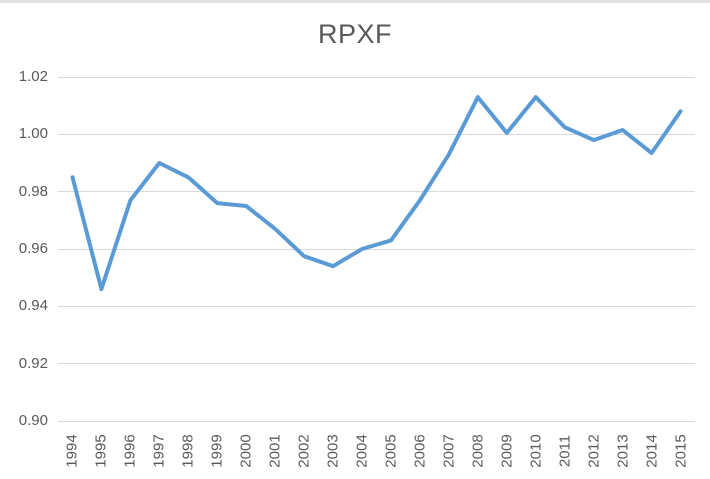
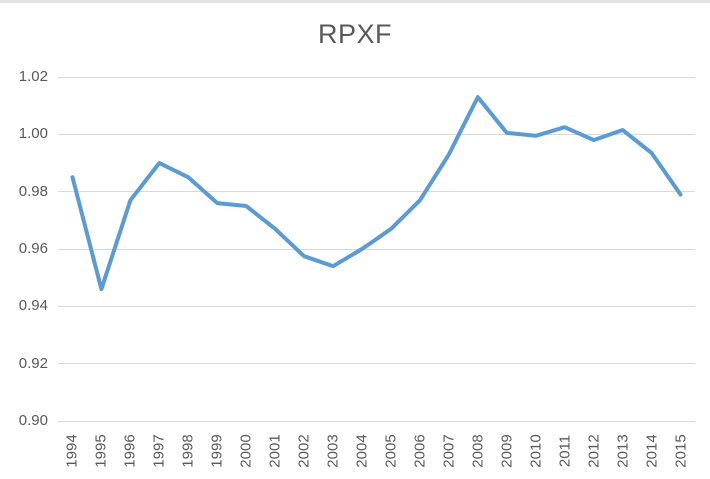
2005: 0.963 -> 0.967
2010: 1.013 -> 1.000
2015: 1.008 -> 0.979
